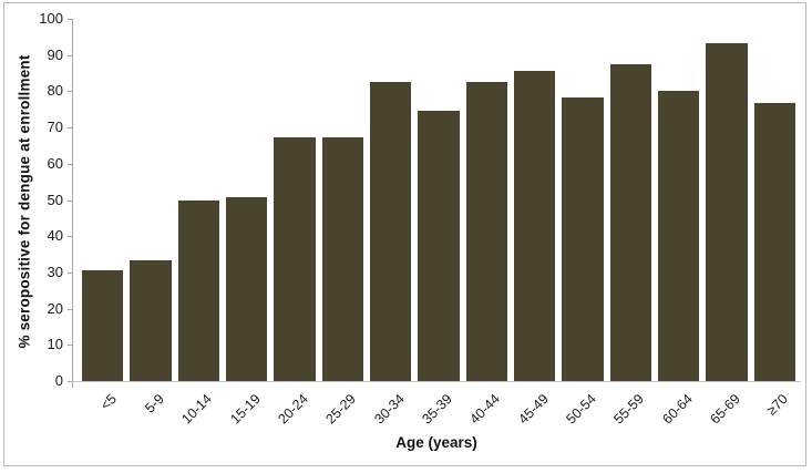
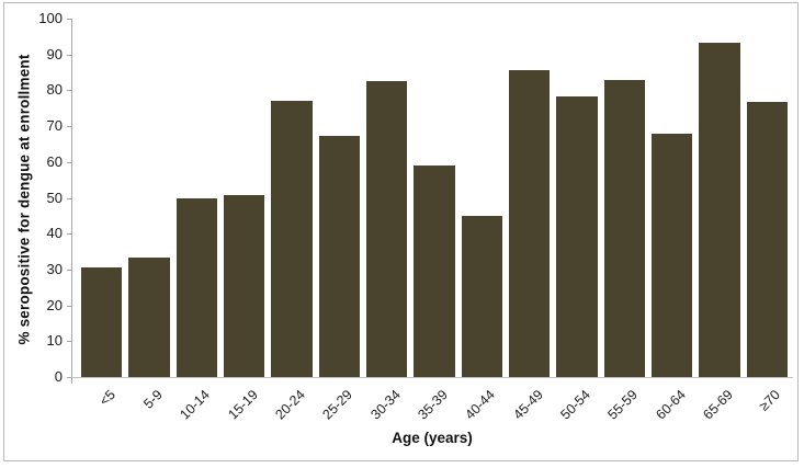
20-24: 67 -> 77
35-39: 75 -> 59
40-44: 82 -> 45
55-59: 87 -> 83
60-64: 80 -> 68
